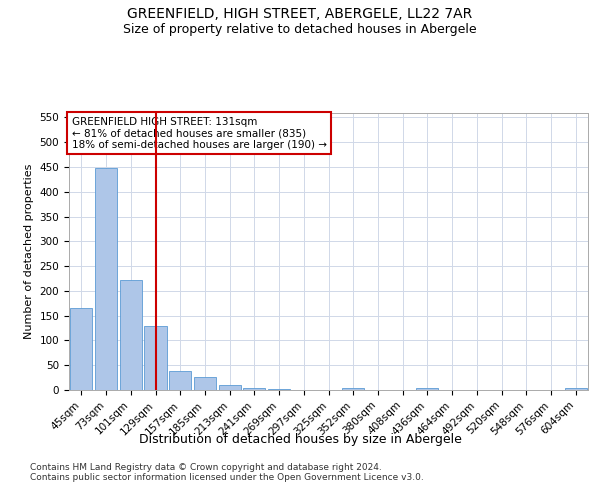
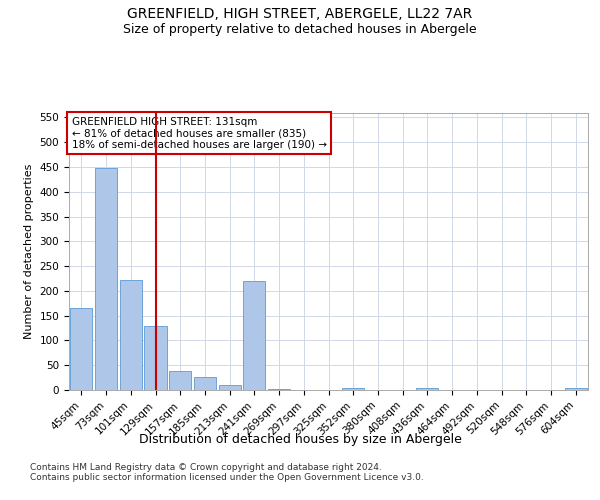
241sqm: 5 -> 220
